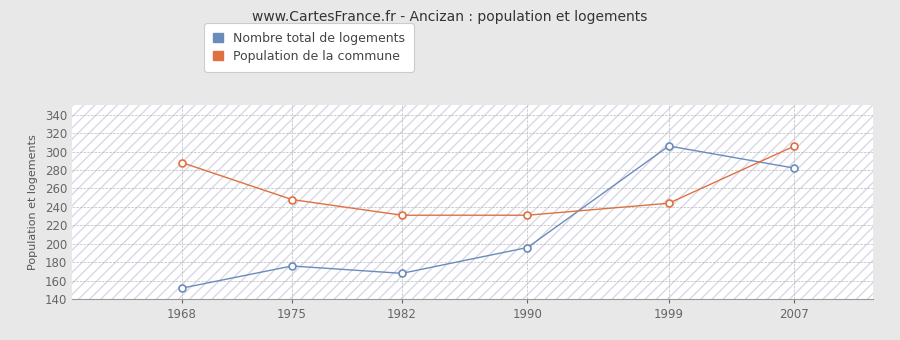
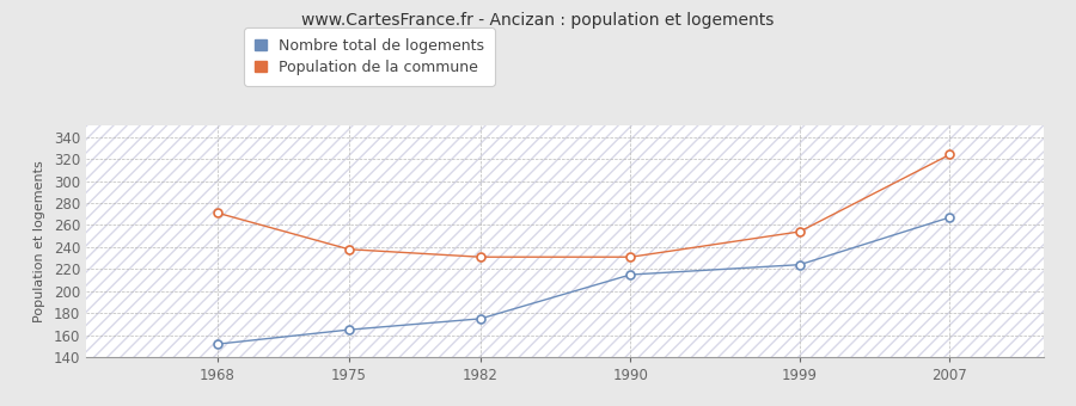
Population de la commune/1968: 288 -> 271
Nombre total de logements/1975: 176 -> 165
Population de la commune/1975: 248 -> 238
Nombre total de logements/1982: 168 -> 175
Nombre total de logements/1990: 196 -> 215
Nombre total de logements/1999: 306 -> 224
Population de la commune/1999: 244 -> 254
Nombre total de logements/2007: 282 -> 267
Population de la commune/2007: 306 -> 324
